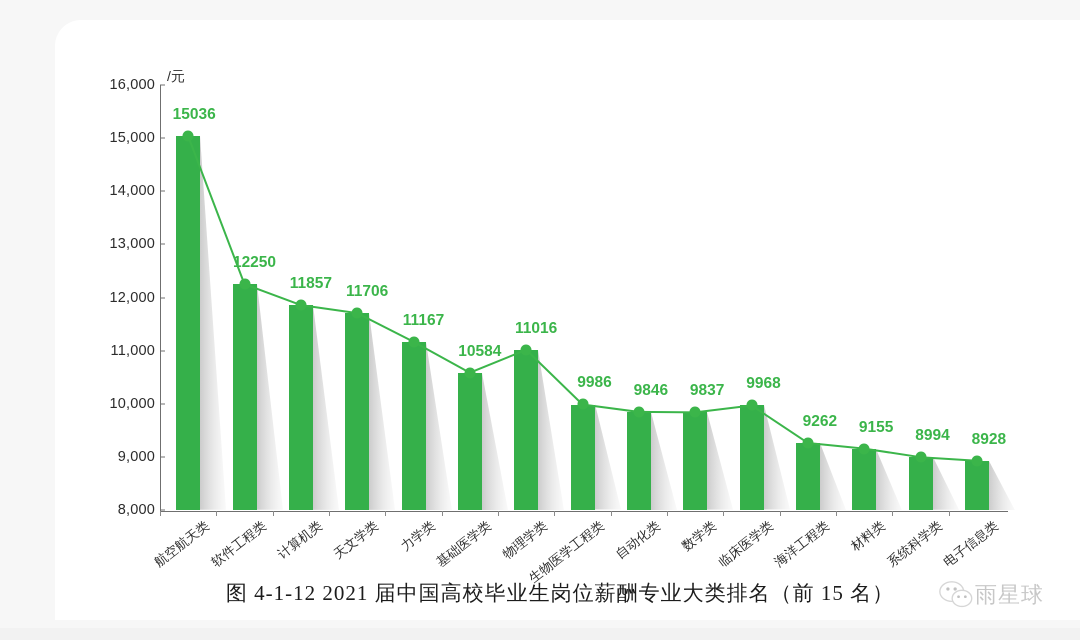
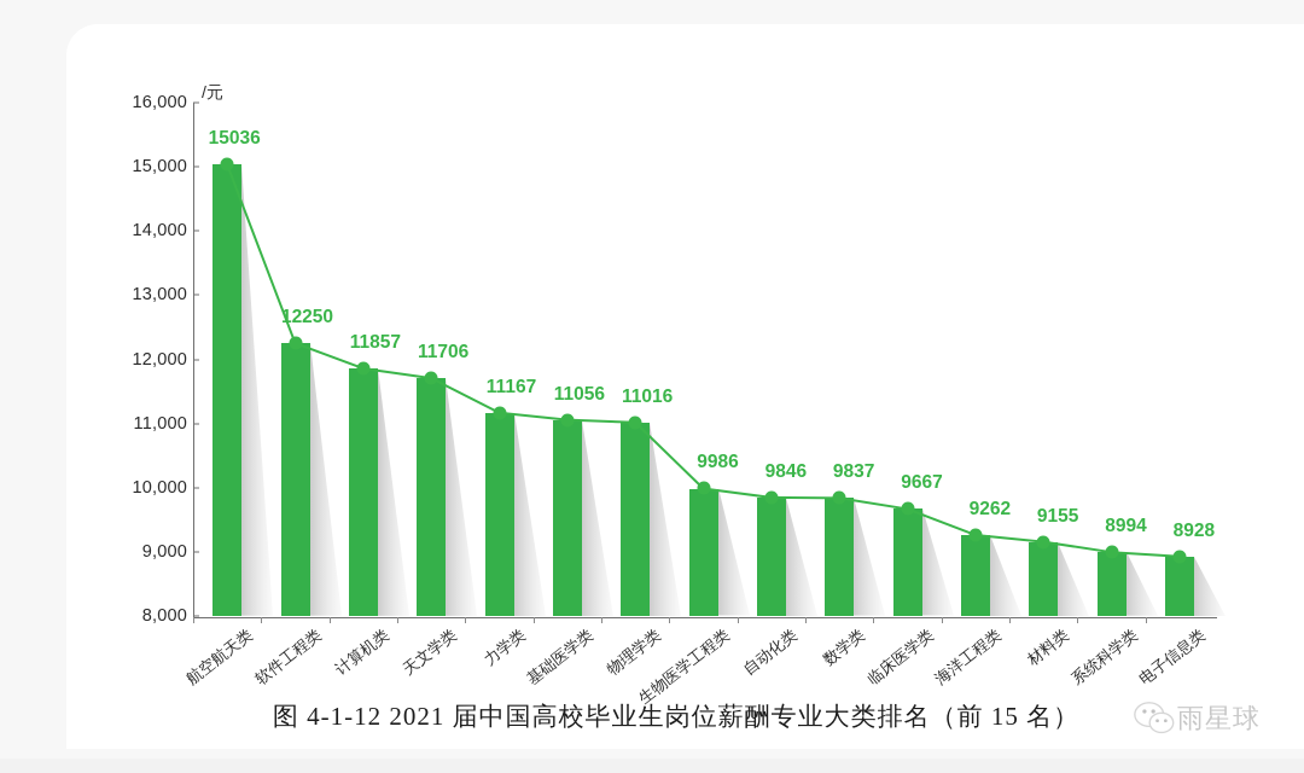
基础医学类: 10584 -> 11056
临床医学类: 9968 -> 9667
